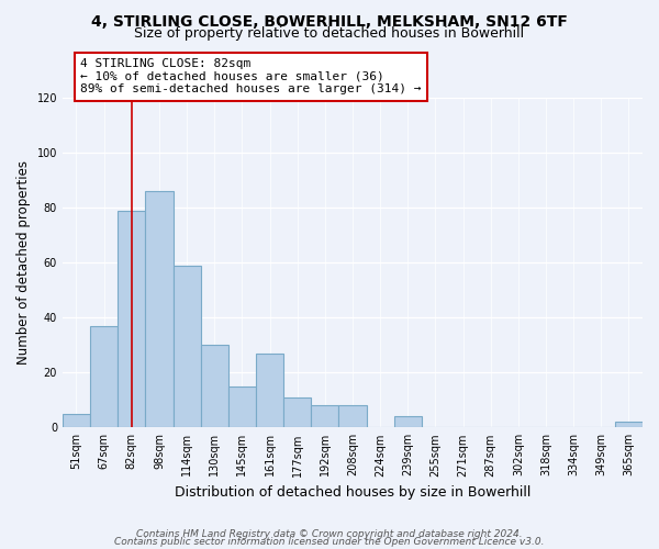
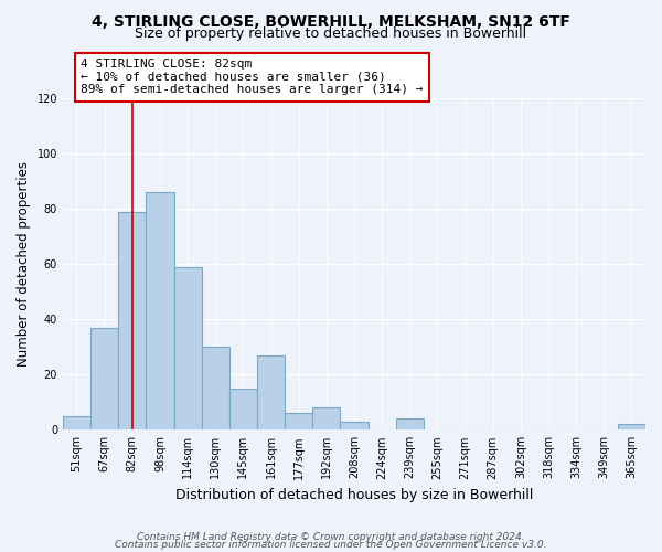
177sqm: 11 -> 6
208sqm: 8 -> 3
